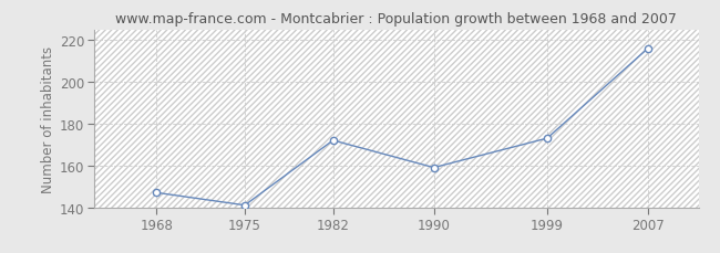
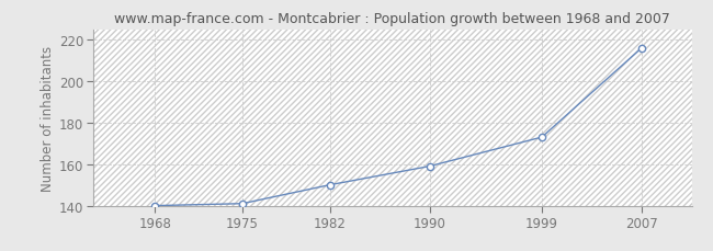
1968: 147 -> 140
1982: 172 -> 150
